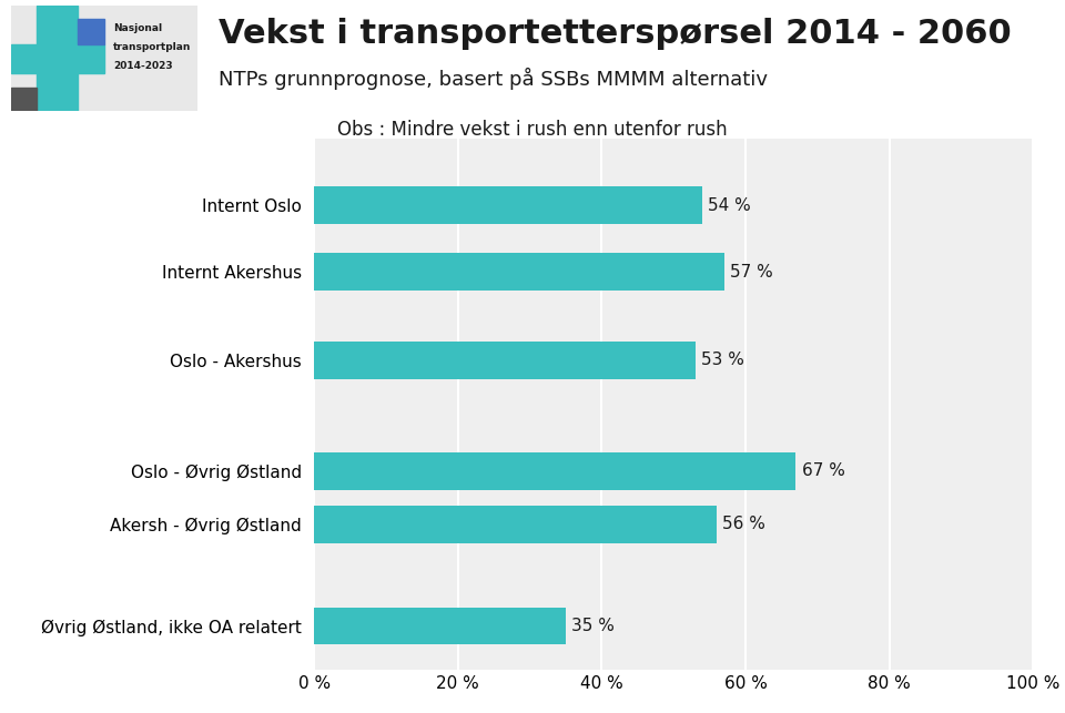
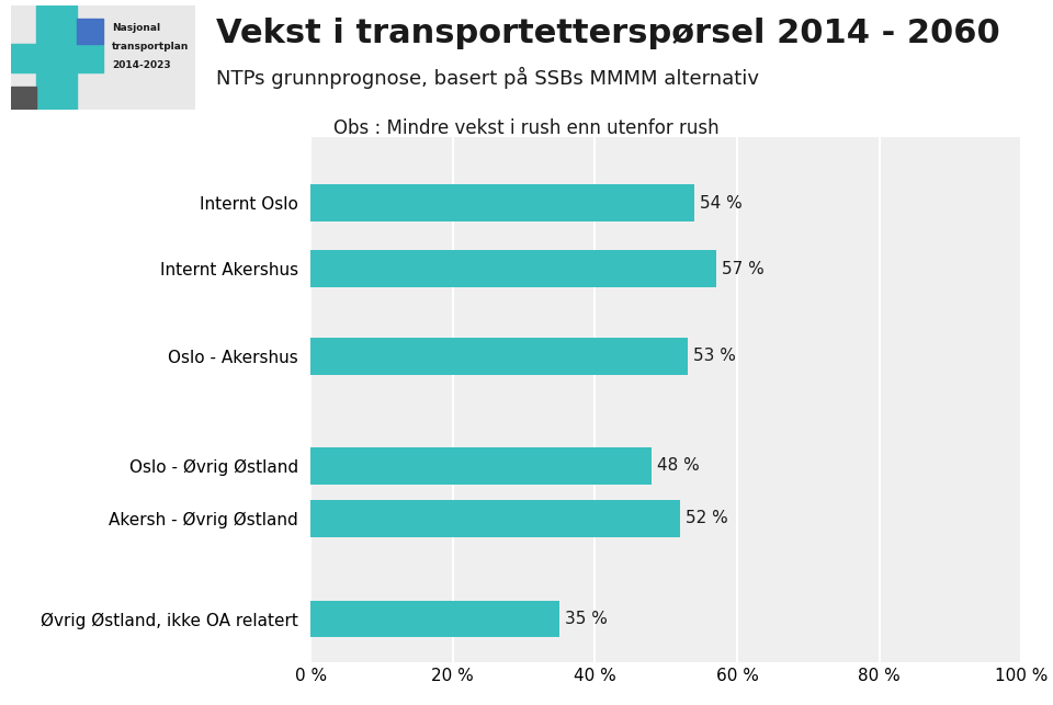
Oslo - Øvrig Østland: 67 -> 48
Akersh - Øvrig Østland: 56 -> 52
